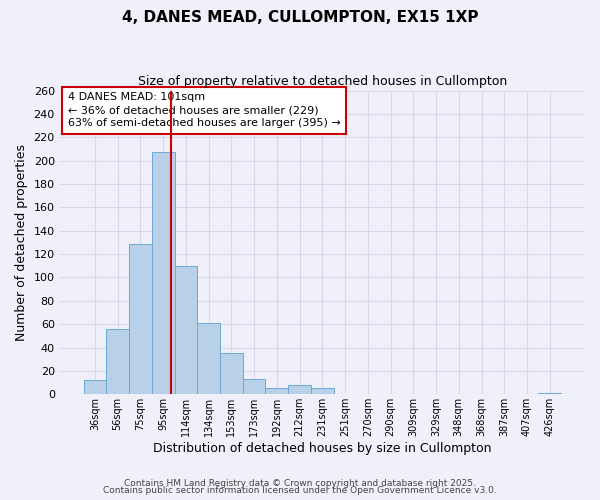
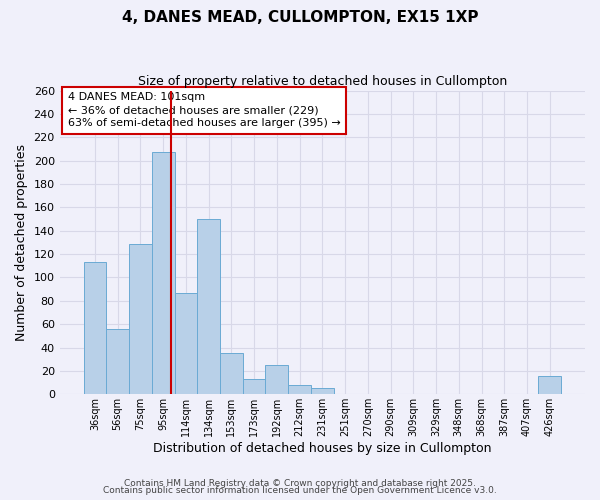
36sqm: 12 -> 113
114sqm: 110 -> 87
134sqm: 61 -> 150
192sqm: 5 -> 25
426sqm: 1 -> 16
